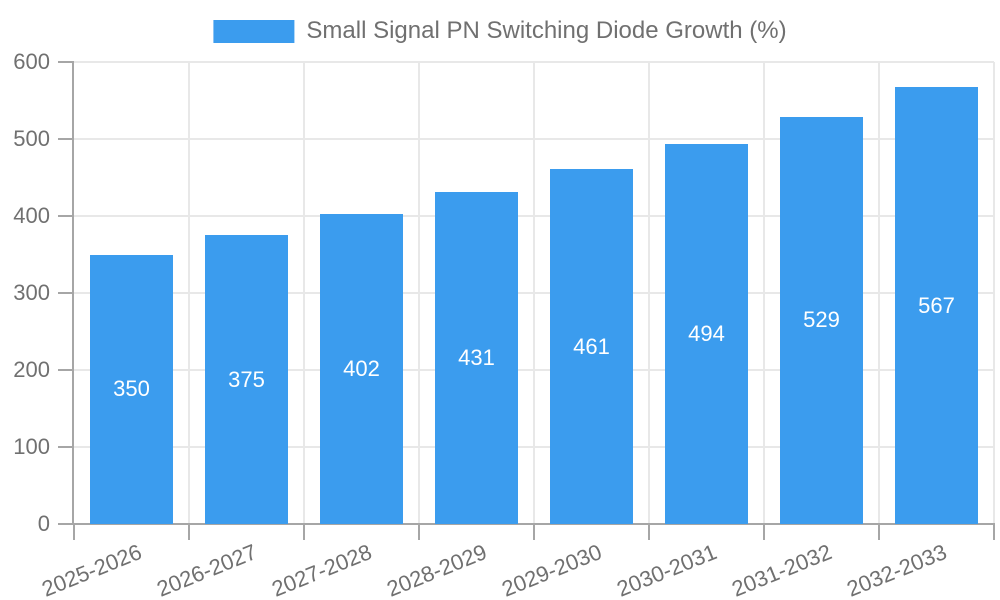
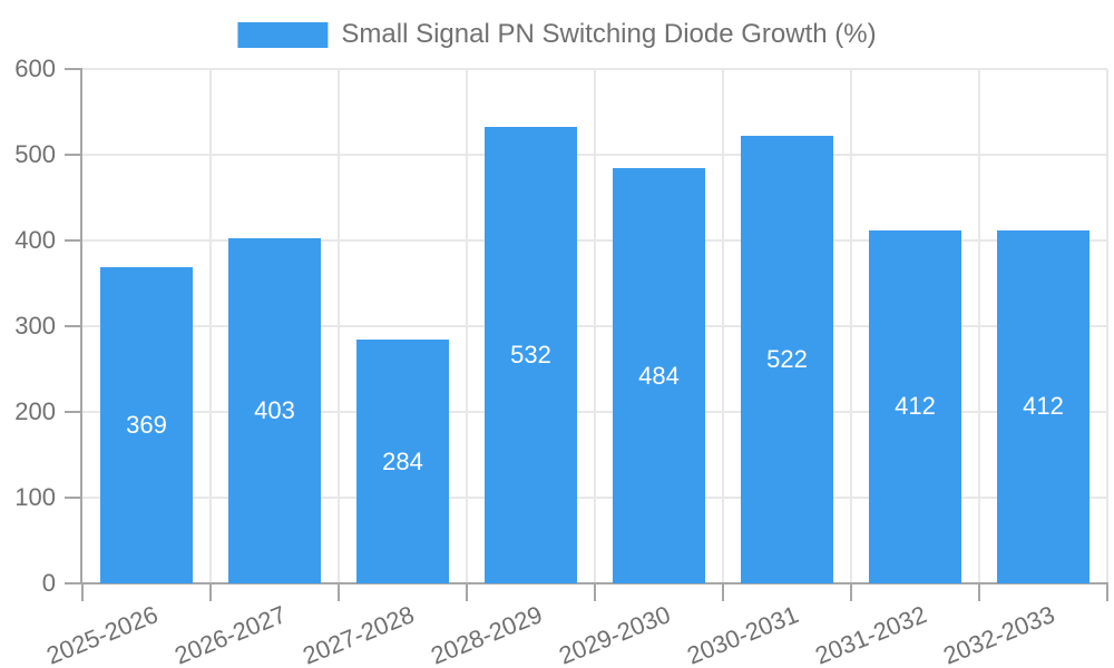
2025-2026: 350 -> 369
2026-2027: 375 -> 403
2027-2028: 402 -> 284
2028-2029: 431 -> 532
2029-2030: 461 -> 484
2030-2031: 494 -> 522
2031-2032: 529 -> 412
2032-2033: 567 -> 412
